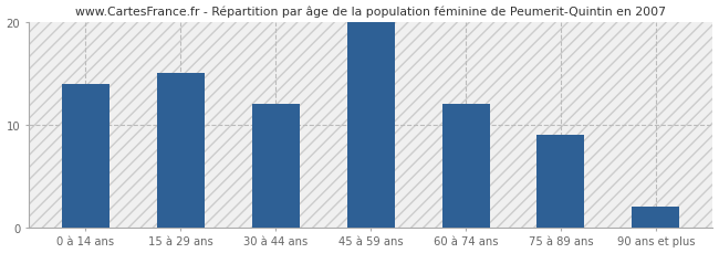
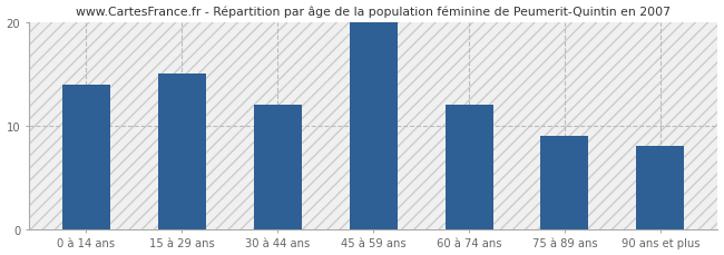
90 ans et plus: 2 -> 8
